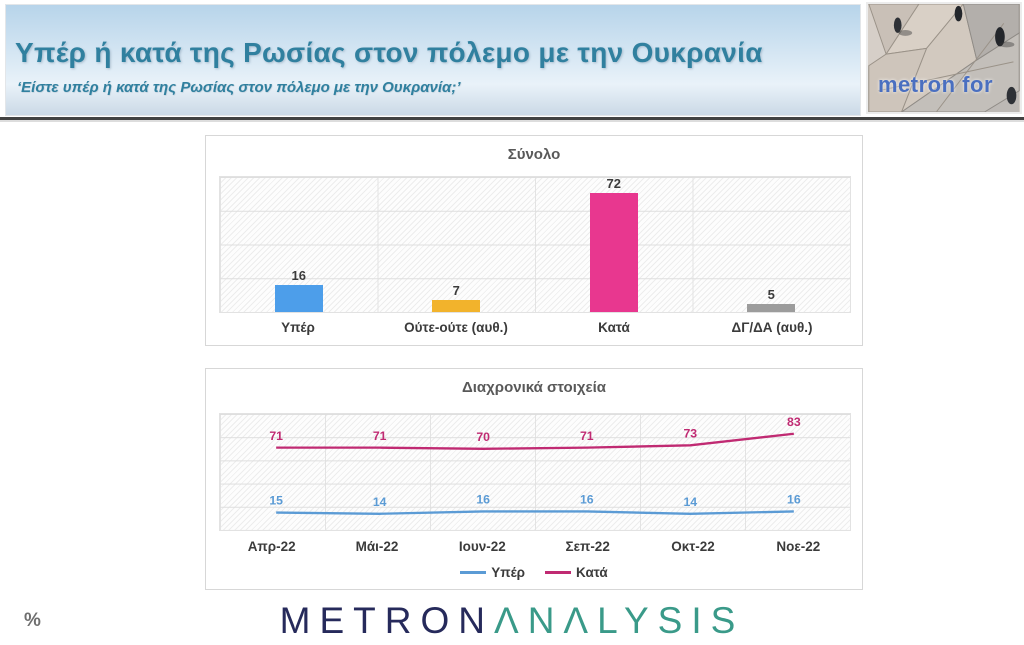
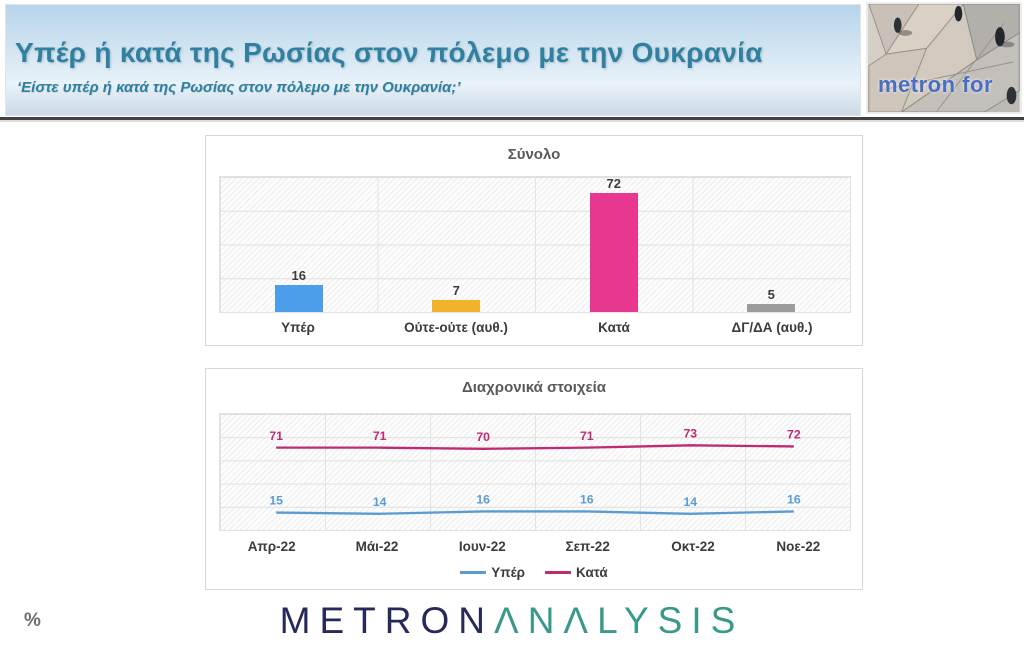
Διαχρονικά στοιχεία/Κατά/Νοε-22: 83 -> 72
